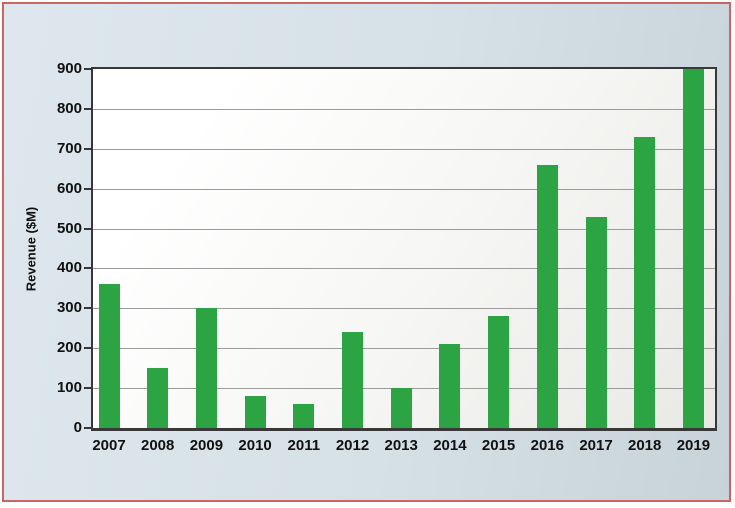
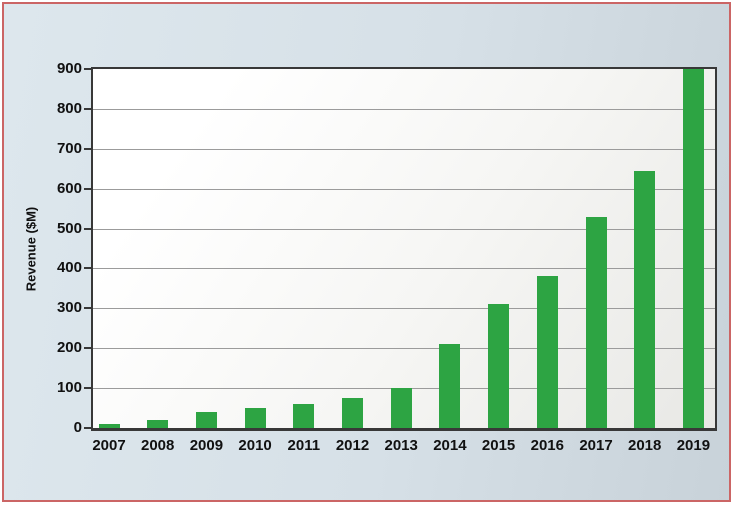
2007: 360 -> 10
2008: 150 -> 20
2009: 300 -> 40
2010: 80 -> 50
2012: 240 -> 80
2015: 280 -> 310
2016: 660 -> 380
2018: 730 -> 640
